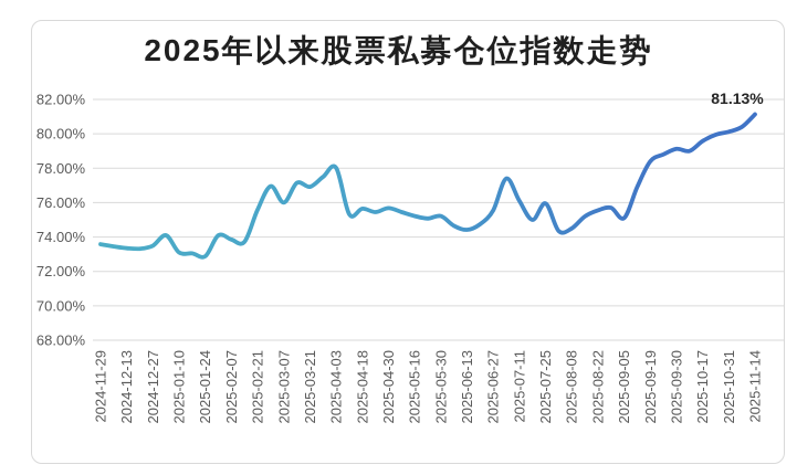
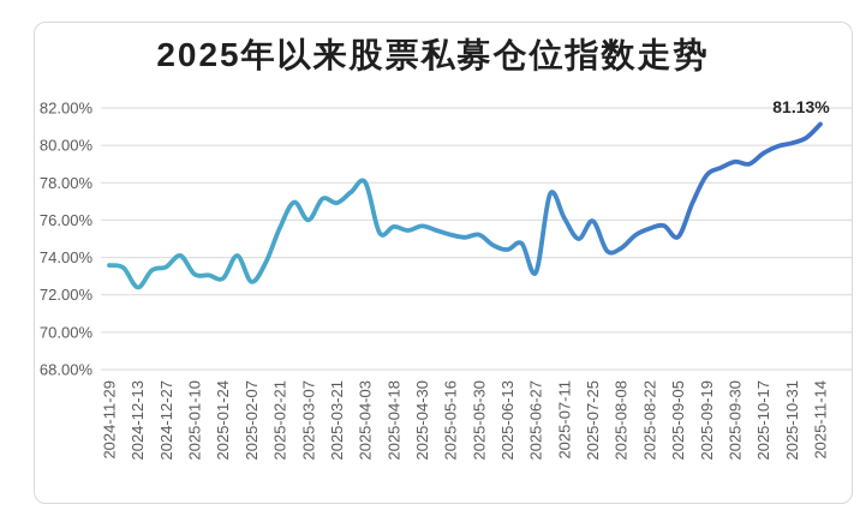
2024-12-13: 73.3% -> 72.4%
2025-02-07: 73.8% -> 72.7%
2025-06-27: 75.5% -> 73.2%
